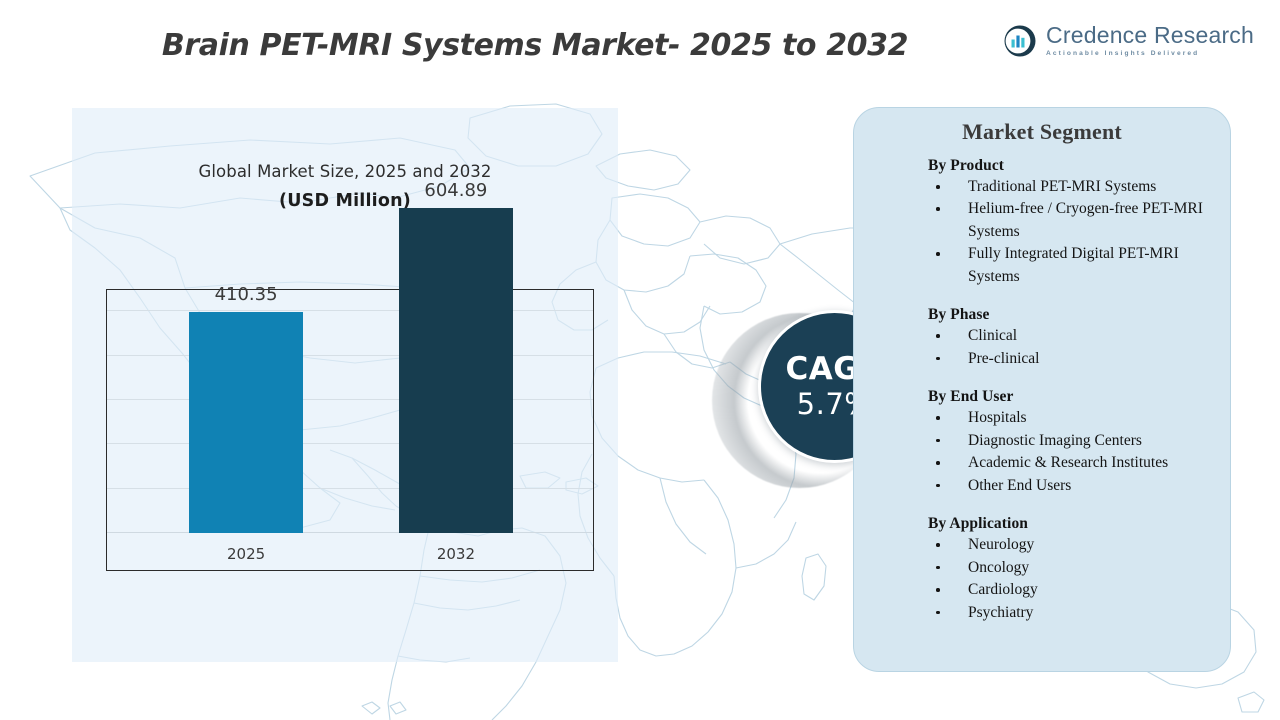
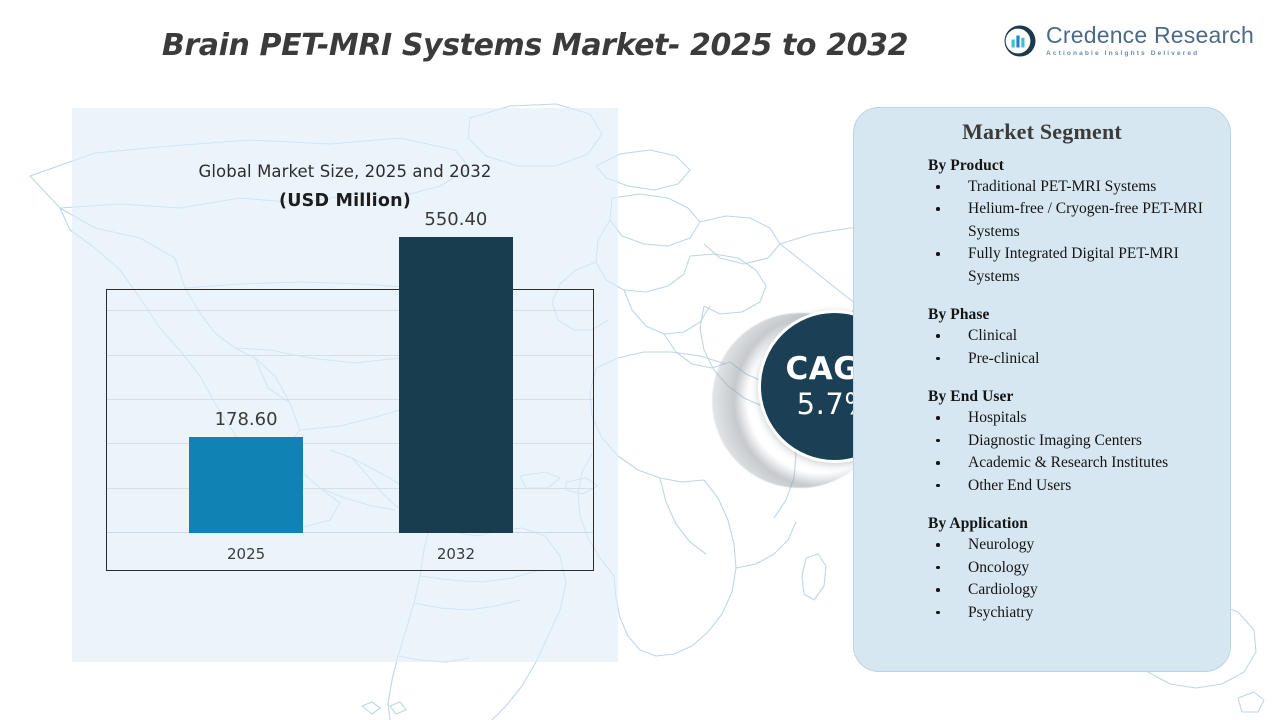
2025: 410.35 -> 178.60
2032: 604.89 -> 550.40
